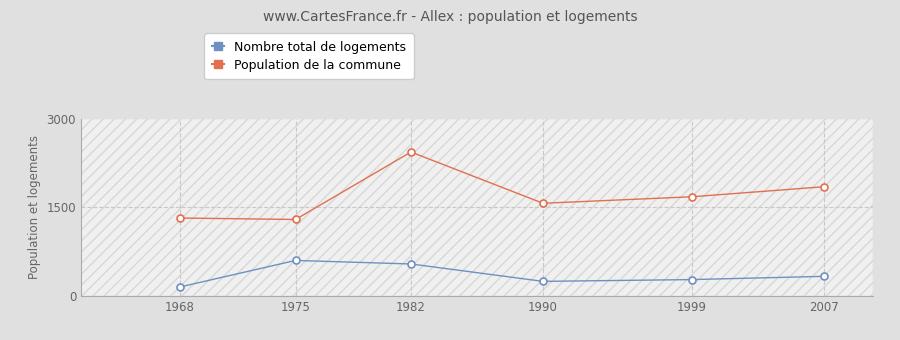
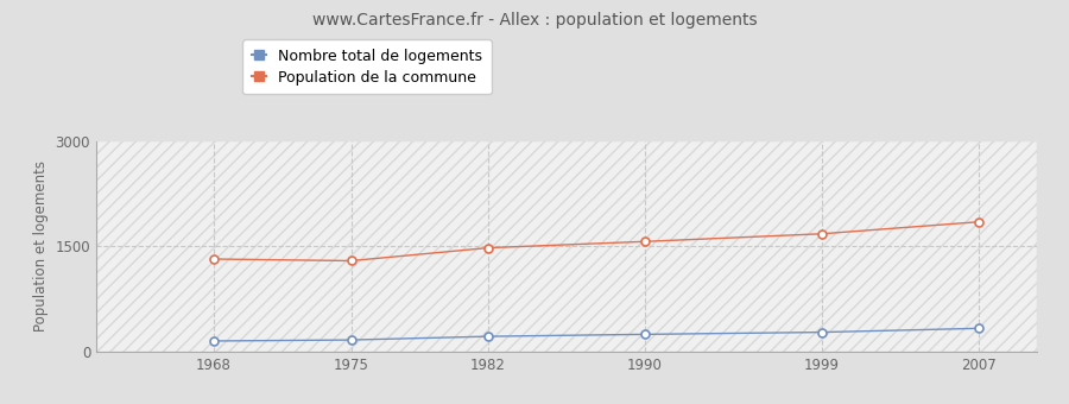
Nombre total de logements/1975: 600 -> 160
Nombre total de logements/1982: 540 -> 220
Population de la commune/1982: 2440 -> 1480
